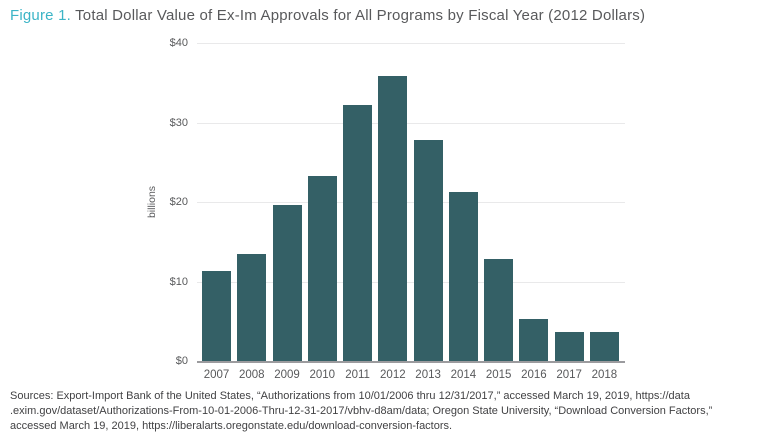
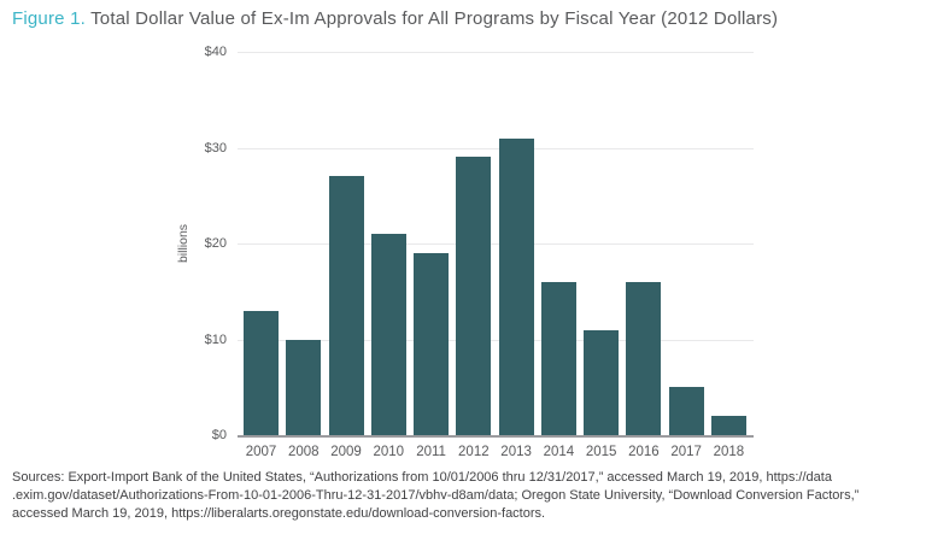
2007: $11 -> $13
2008: $14 -> $10
2009: $20 -> $27
2010: $23 -> $21
2011: $32 -> $19
2012: $36 -> $29
2013: $28 -> $31
2014: $21 -> $16
2015: $13 -> $11
2016: $5 -> $16
2017: $4 -> $5
2018: $4 -> $2
